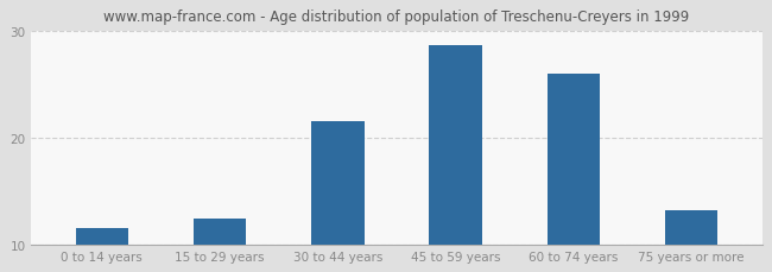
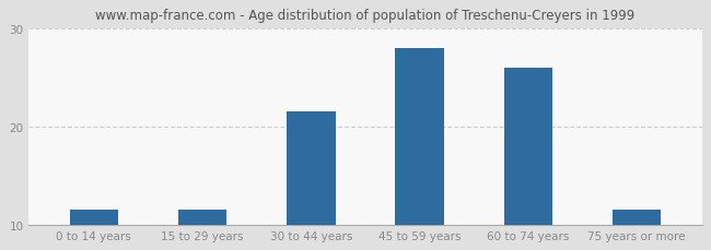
15 to 29 years: 12.4 -> 11.5
45 to 59 years: 28.6 -> 28.0
75 years or more: 13.2 -> 11.5
